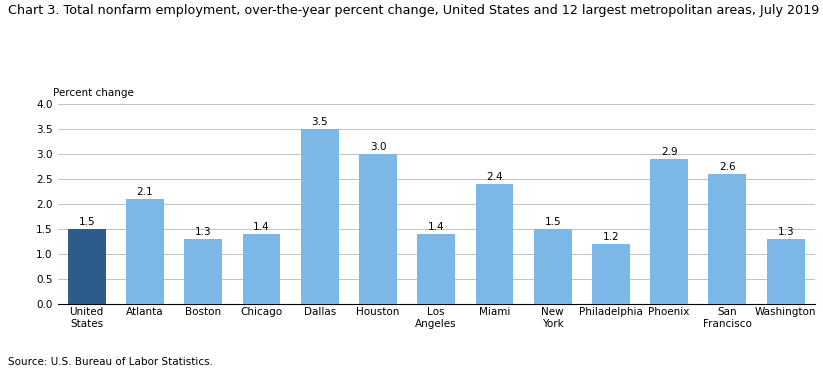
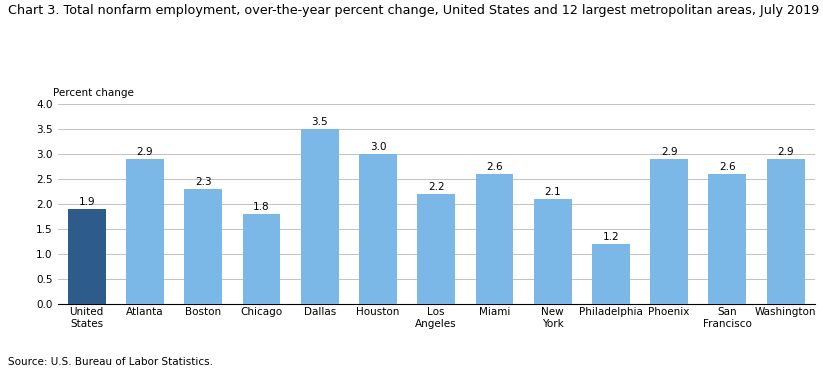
United States: 1.5 -> 1.9
Atlanta: 2.1 -> 2.9
Boston: 1.3 -> 2.3
Chicago: 1.4 -> 1.8
Los Angeles: 1.4 -> 2.2
Miami: 2.4 -> 2.6
New York: 1.5 -> 2.1
Washington: 1.3 -> 2.9
